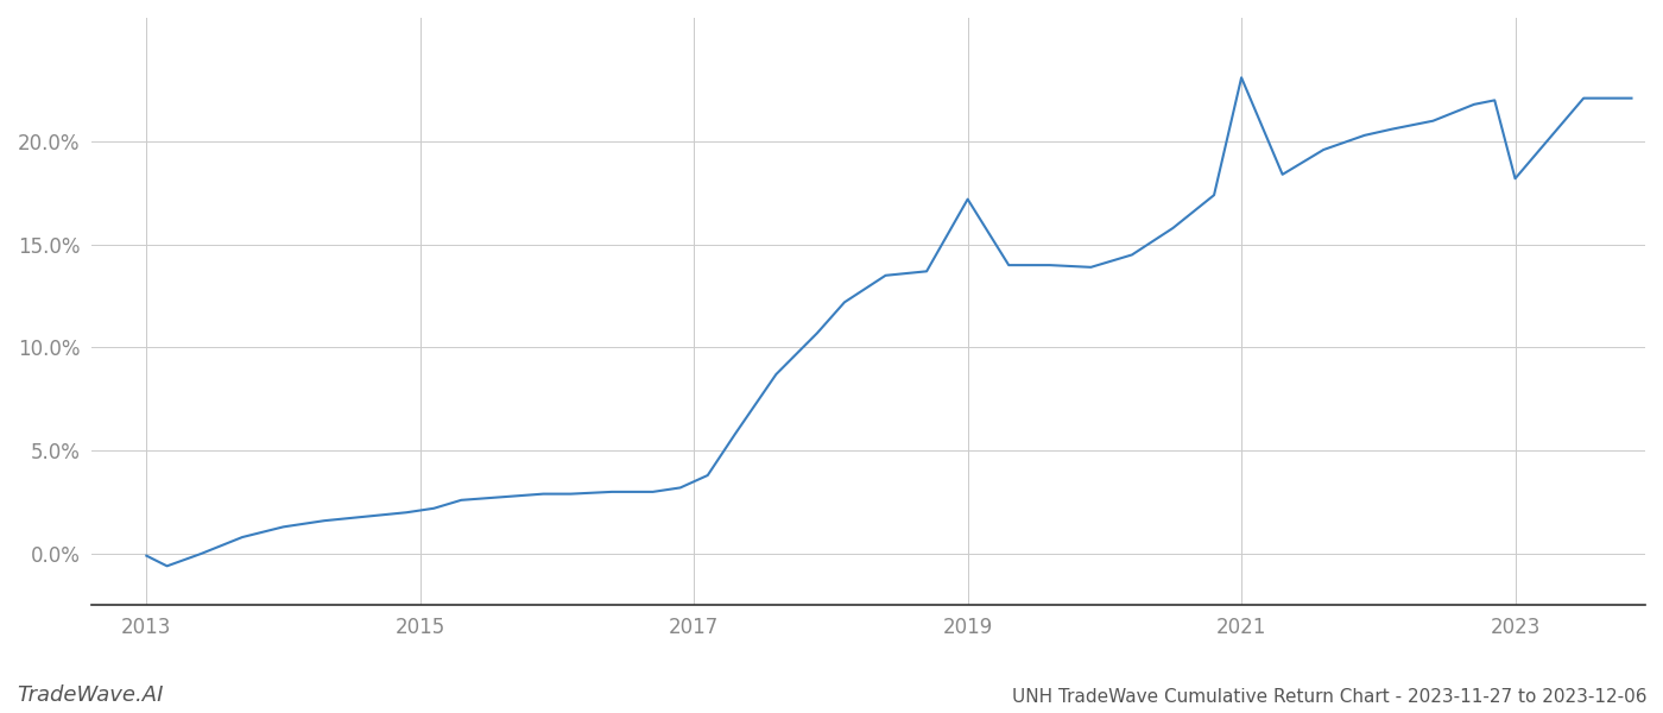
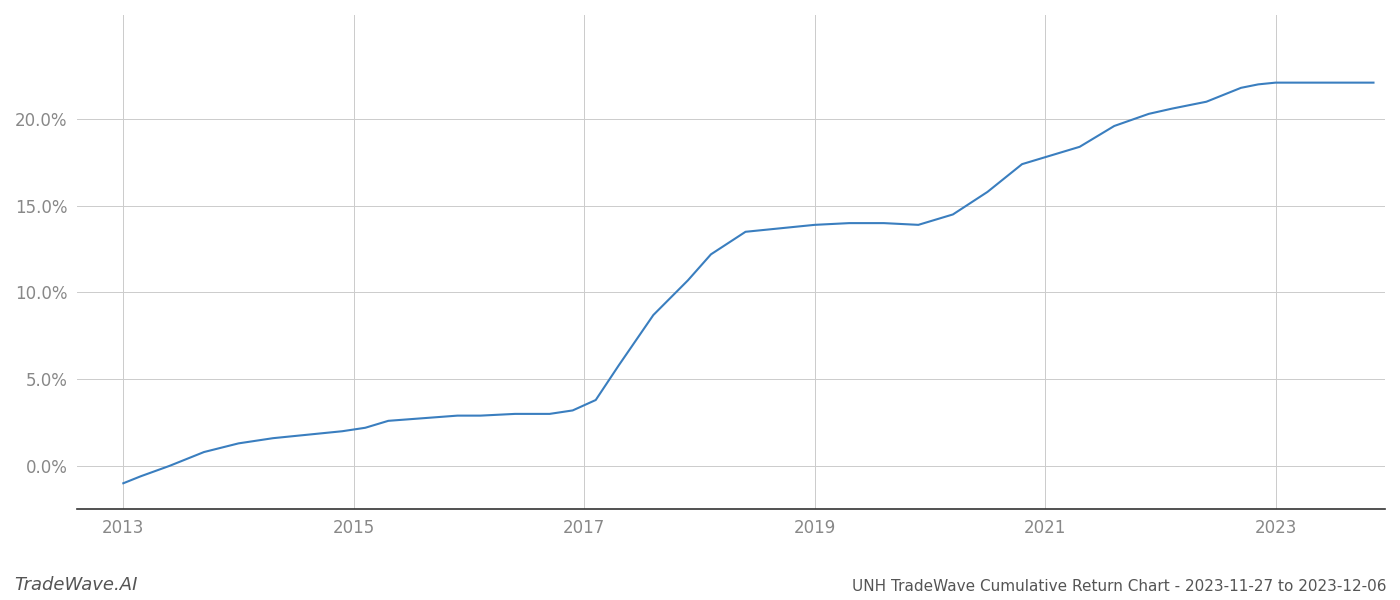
2013: -0.1% -> -1.0%
2019: 17.2% -> 13.9%
2021: 23.1% -> 17.8%
2023: 18.2% -> 22.1%
